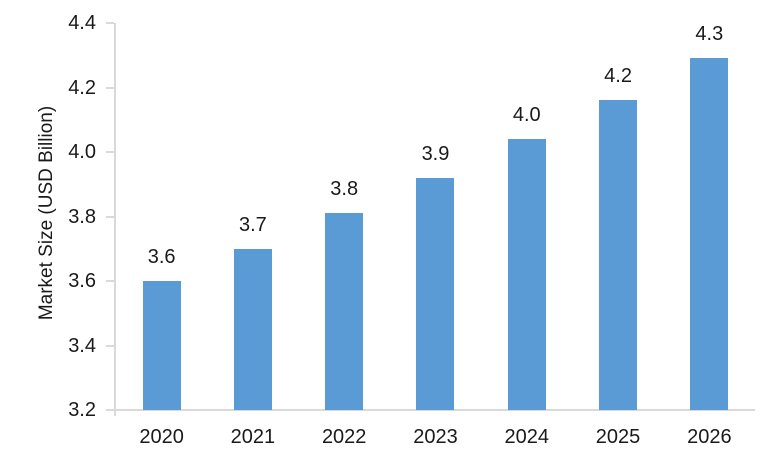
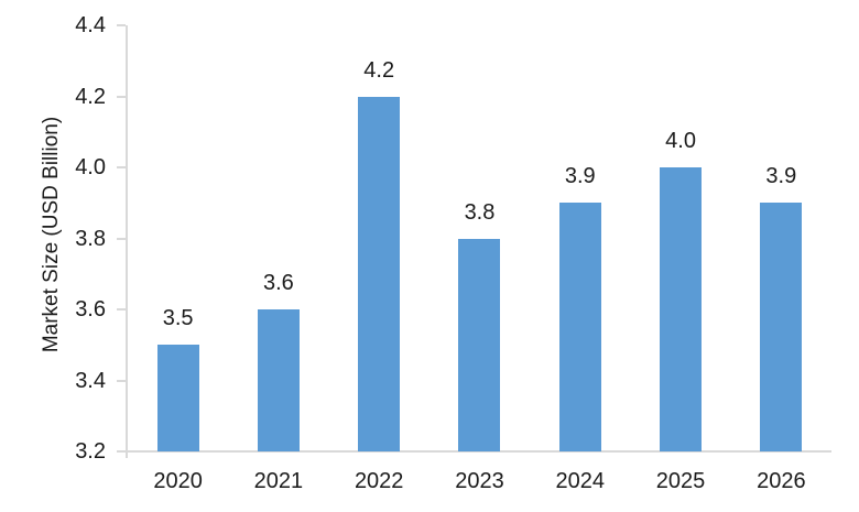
2020: 3.6 -> 3.5
2021: 3.7 -> 3.6
2022: 3.8 -> 4.2
2023: 3.9 -> 3.8
2024: 4.0 -> 3.9
2025: 4.2 -> 4.0
2026: 4.3 -> 3.9
